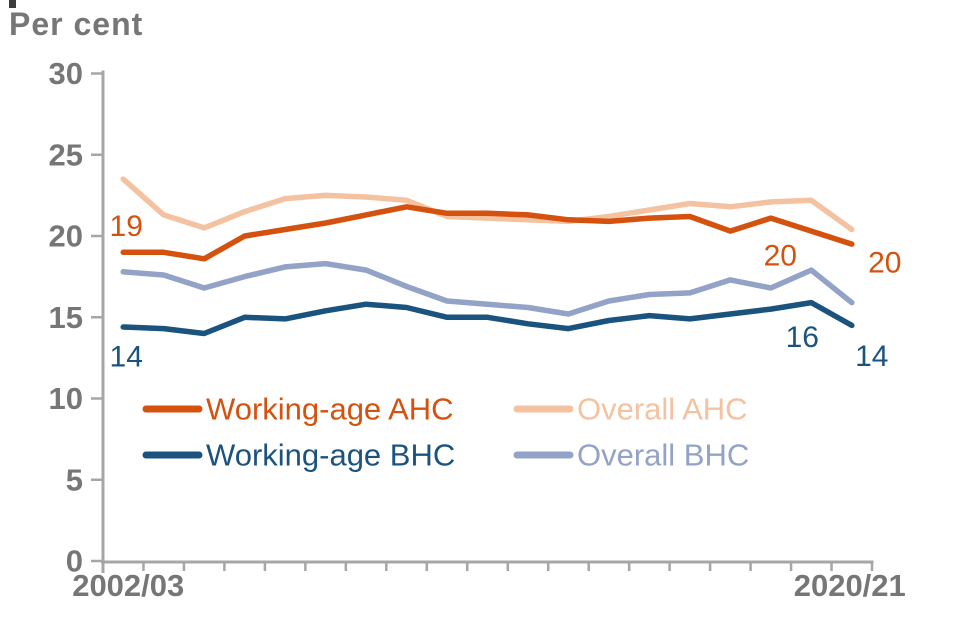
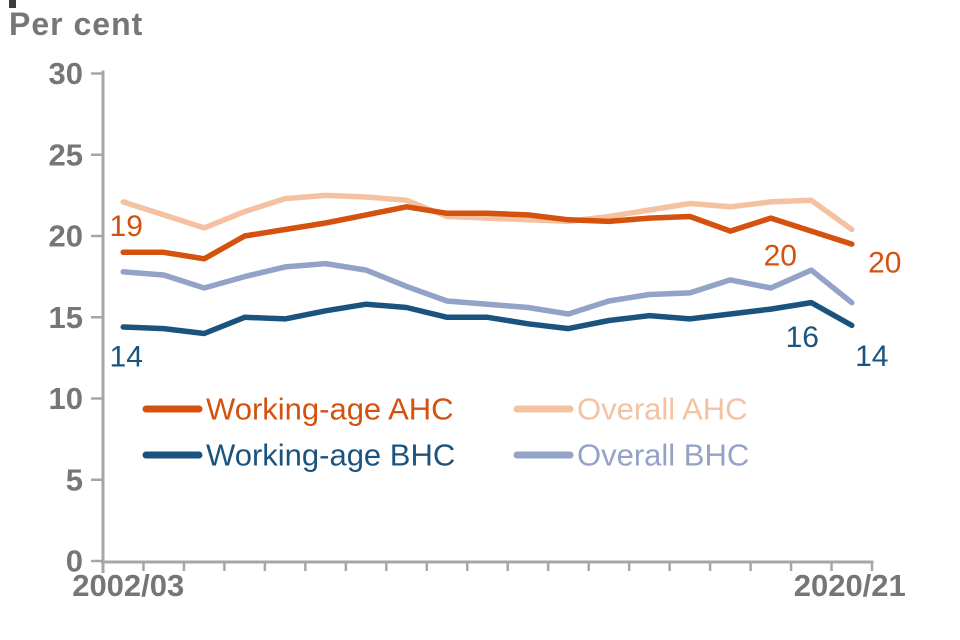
Overall AHC/2002/03: 23.5 -> 22.1
